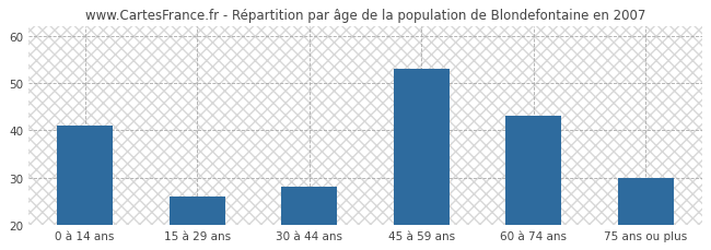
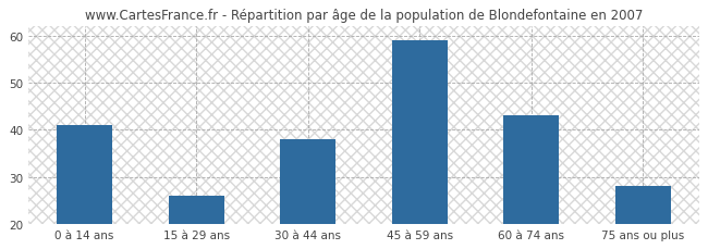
30 à 44 ans: 28 -> 38
45 à 59 ans: 53 -> 59
75 ans ou plus: 30 -> 28
